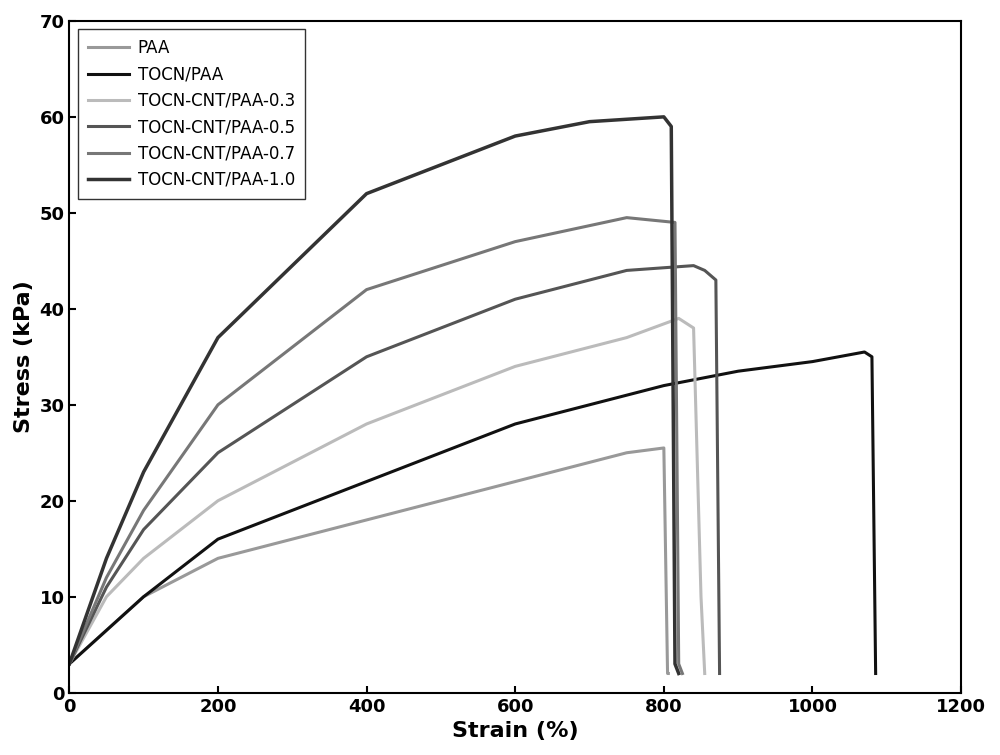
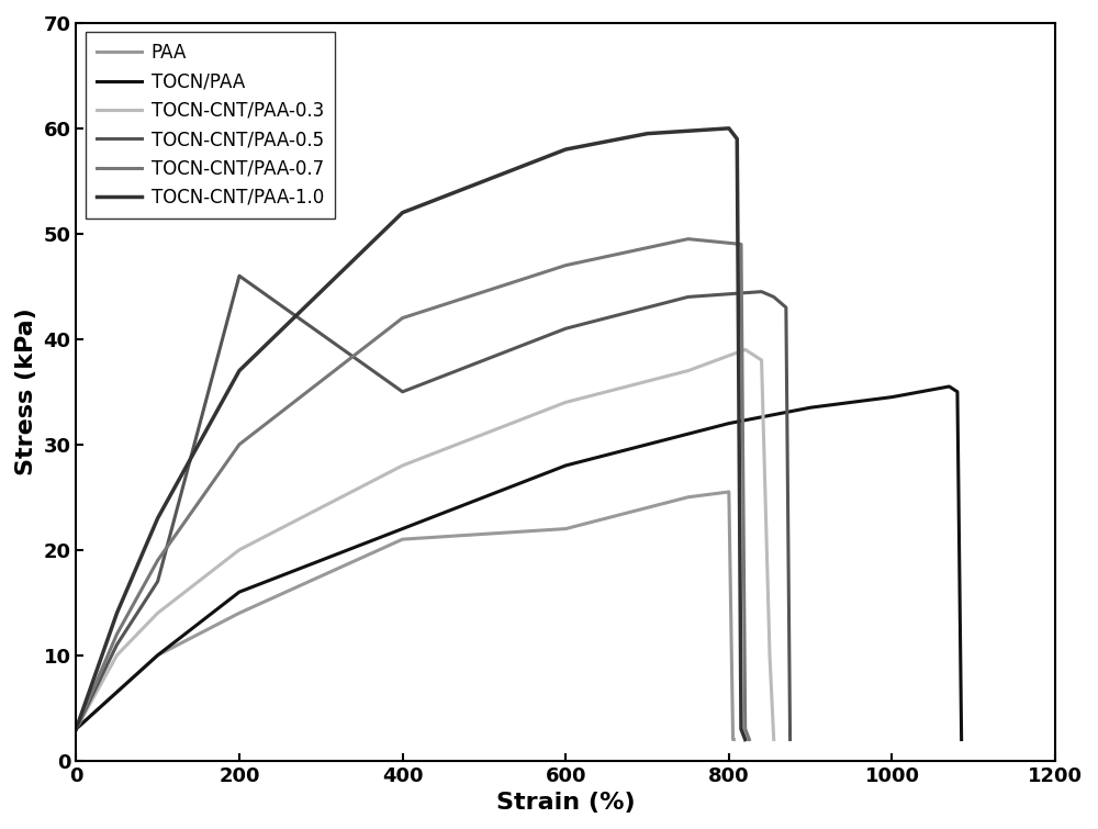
TOCN-CNT/PAA-0.5/200: 25.0 -> 46.0
PAA/400: 18.0 -> 21.0
